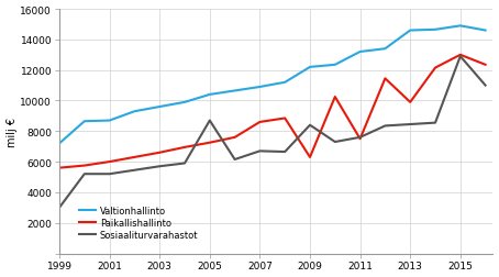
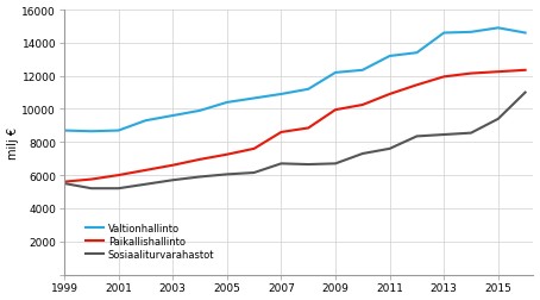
Valtionhallinto/1999: 7200 -> 8700
Sosiaaliturvarahastot/1999: 3000 -> 5500
Sosiaaliturvarahastot/2005: 8700 -> 6000
Paikallishallinto/2009: 6300 -> 10000
Sosiaaliturvarahastot/2009: 8400 -> 6700
Paikallishallinto/2011: 7500 -> 10900
Paikallishallinto/2013: 9900 -> 12000
Paikallishallinto/2015: 13000 -> 12200
Sosiaaliturvarahastot/2015: 12900 -> 9400
